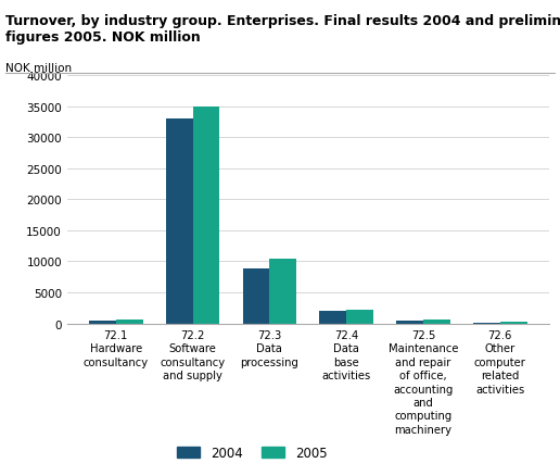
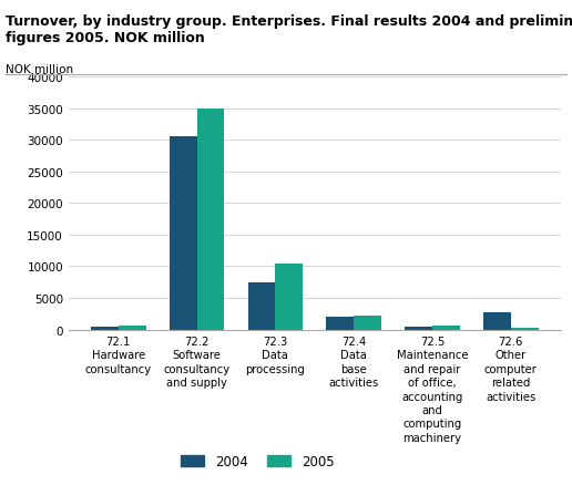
2004/72.2 Software consultancy and supply: 33000 -> 30600
2004/72.3 Data processing: 8800 -> 7400
2004/72.6 Other computer related activities: 200 -> 2800
